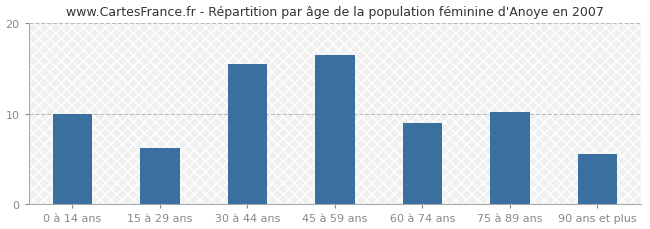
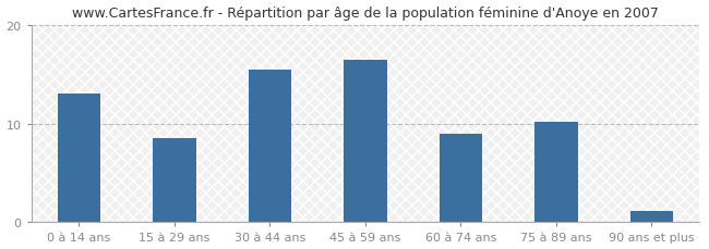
0 à 14 ans: 10.0 -> 13.0
15 à 29 ans: 6.2 -> 8.5
90 ans et plus: 5.6 -> 1.2
